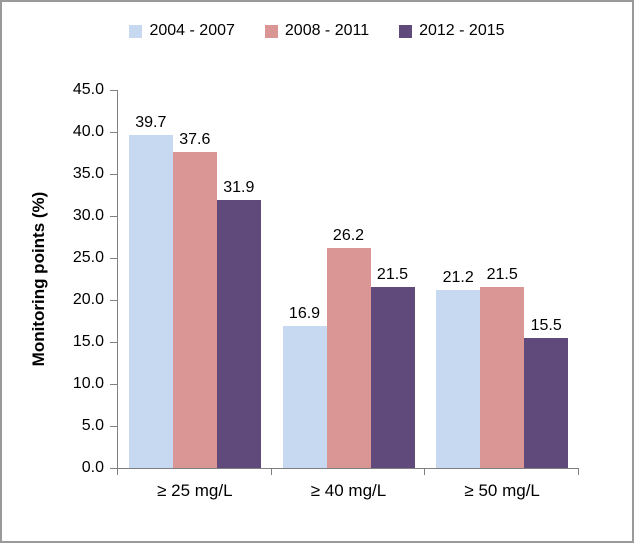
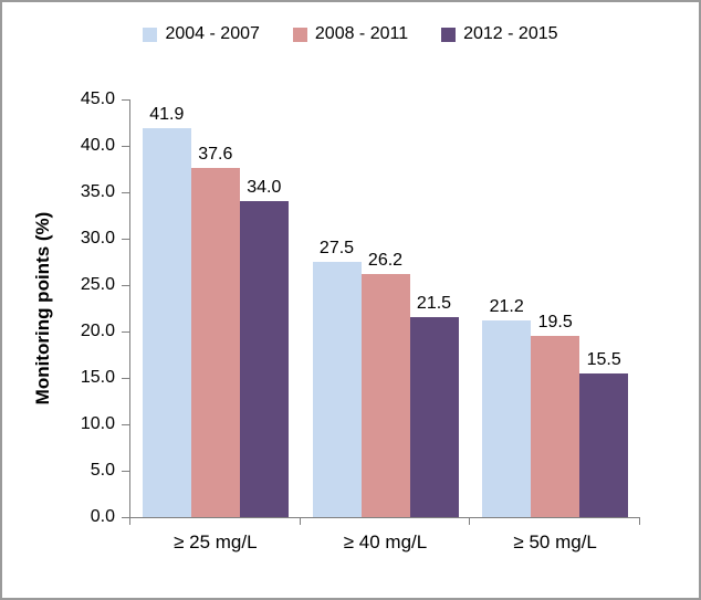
2004 - 2007/≥ 25 mg/L: 39.7 -> 41.9
2012 - 2015/≥ 25 mg/L: 31.9 -> 34.0
2004 - 2007/≥ 40 mg/L: 16.9 -> 27.5
2008 - 2011/≥ 50 mg/L: 21.5 -> 19.5
